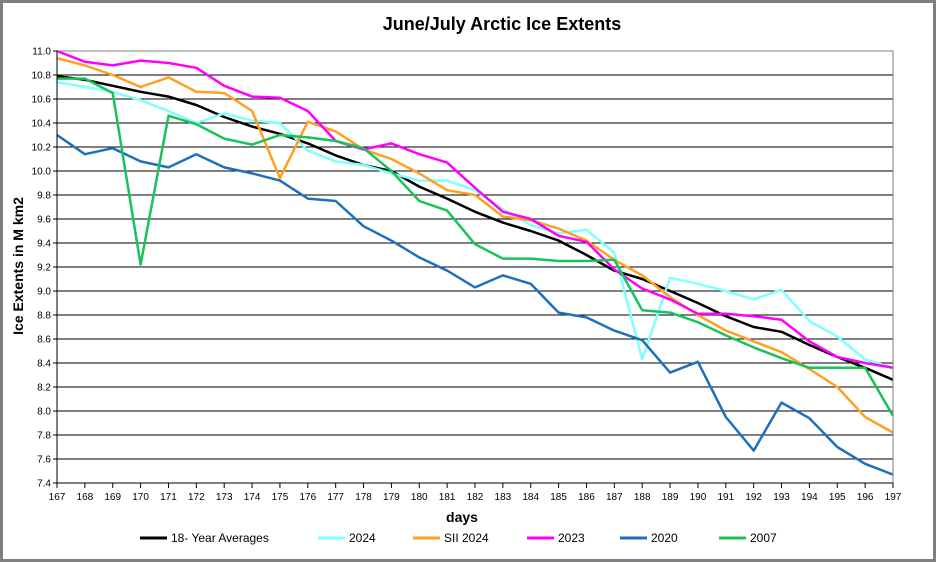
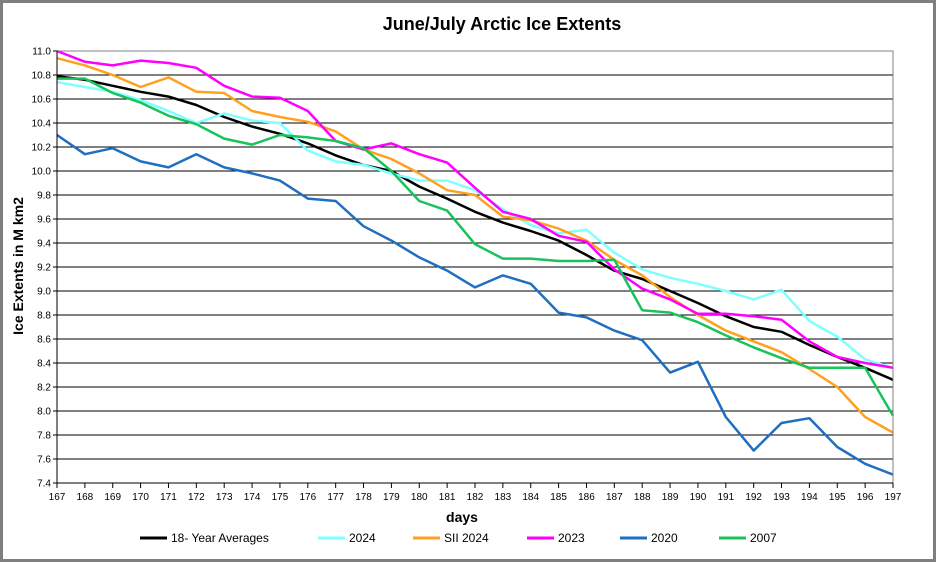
2007/170: 9.22 -> 10.57
SII 2024/175: 9.94 -> 10.45
2024/188: 8.43 -> 9.18
2020/193: 8.07 -> 7.90
